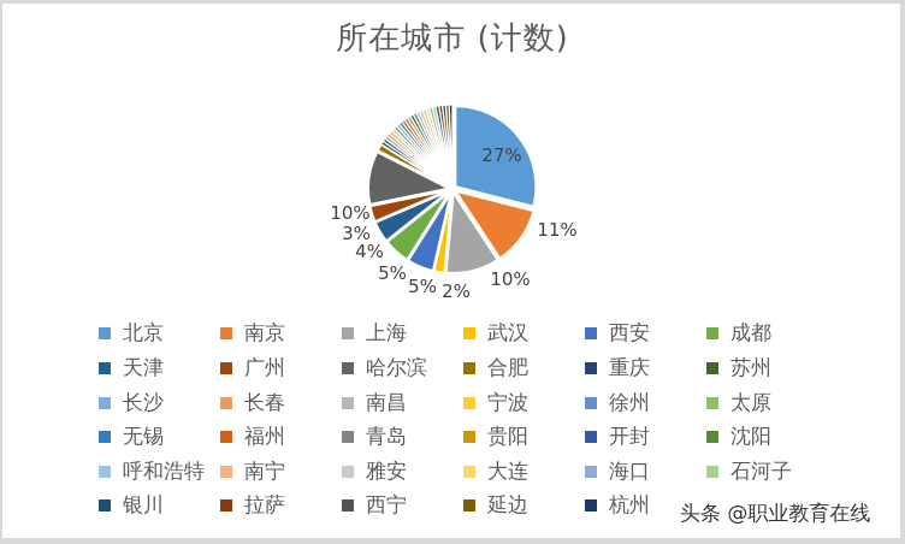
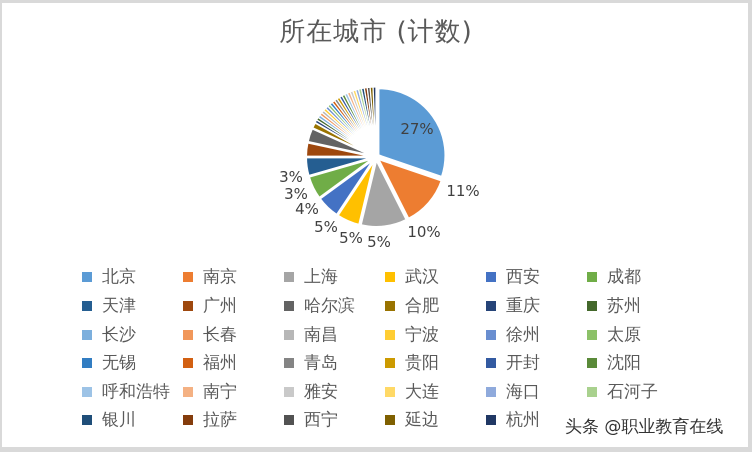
武汉: 2% -> 5%
哈尔滨: 10% -> 3%
